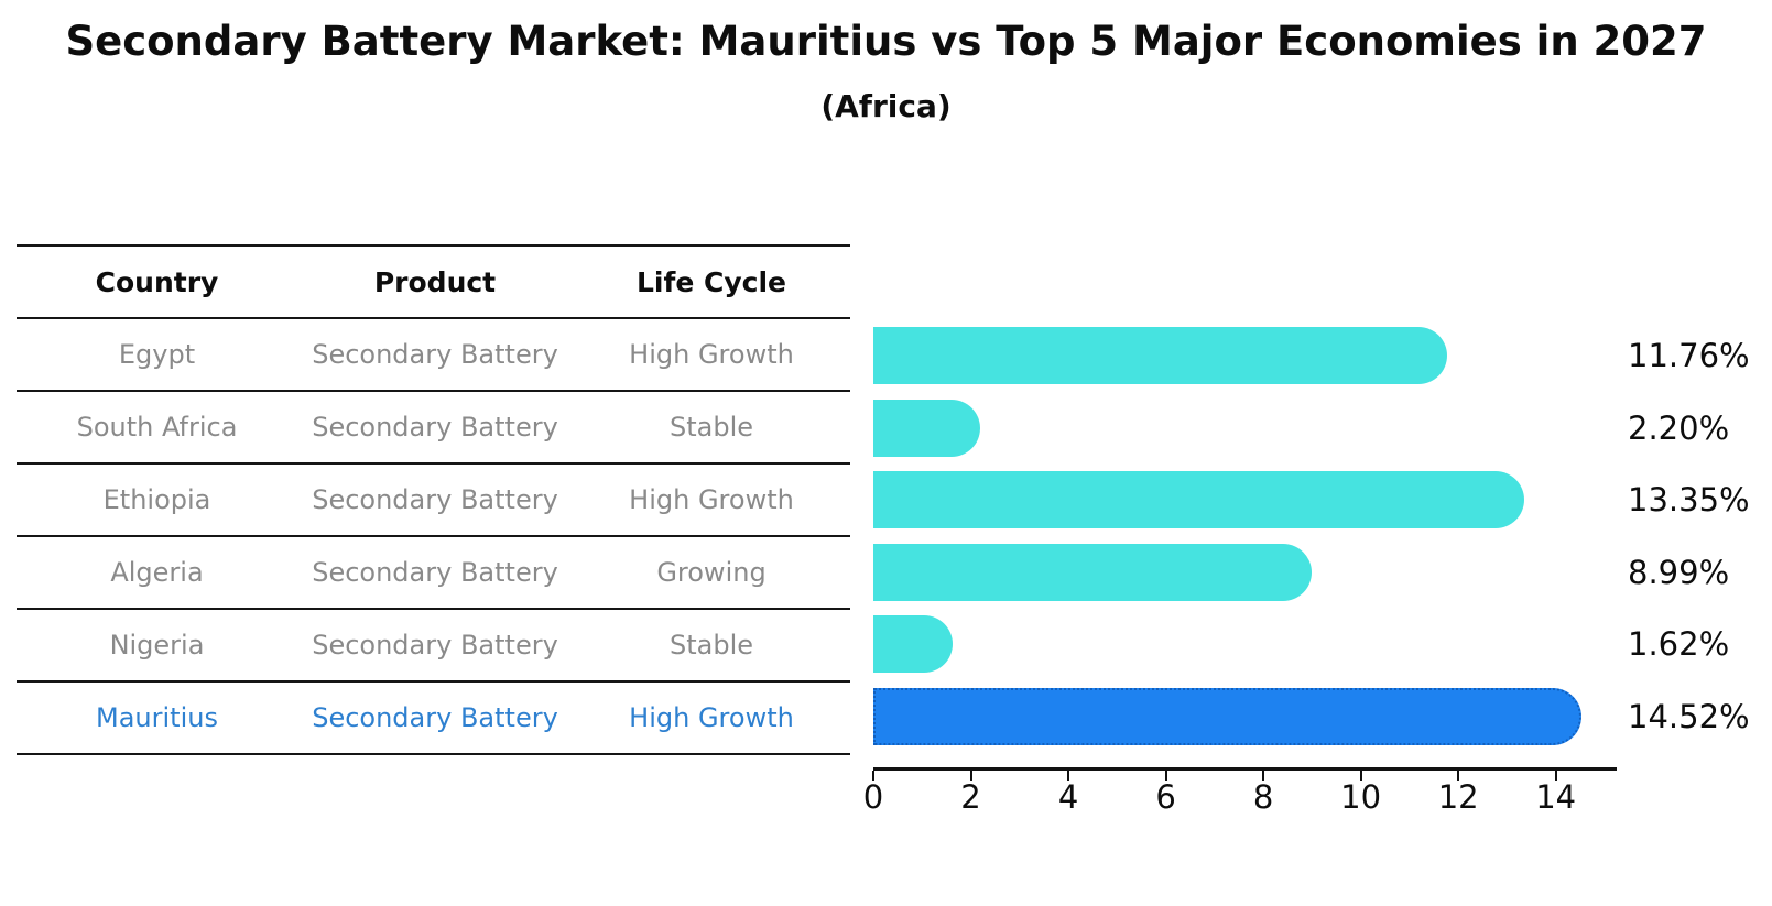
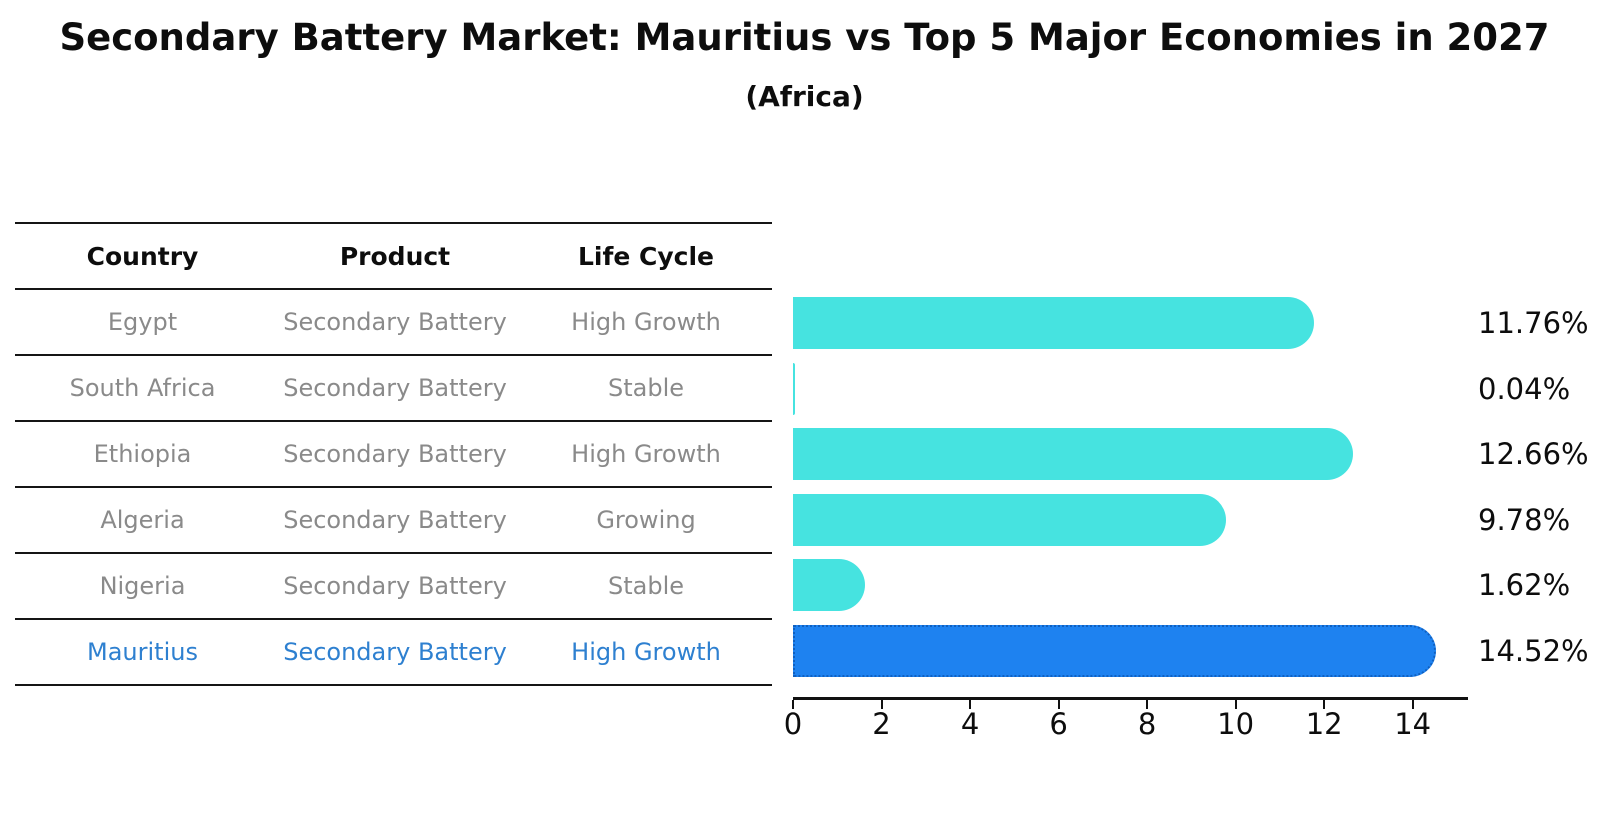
South Africa: 2.20% -> 0.04%
Ethiopia: 13.35% -> 12.66%
Algeria: 8.99% -> 9.78%
